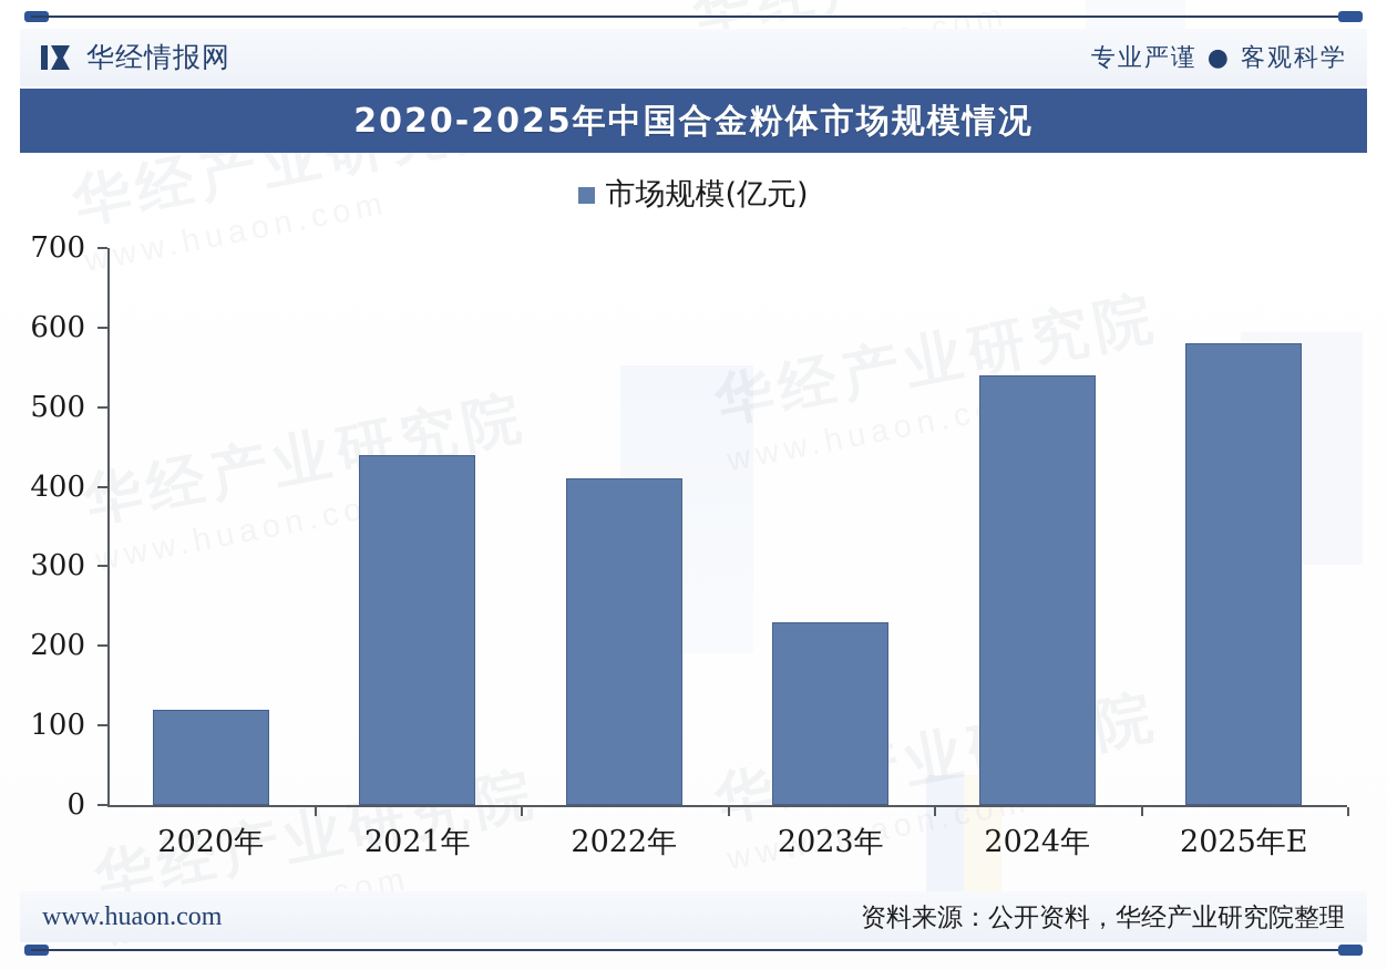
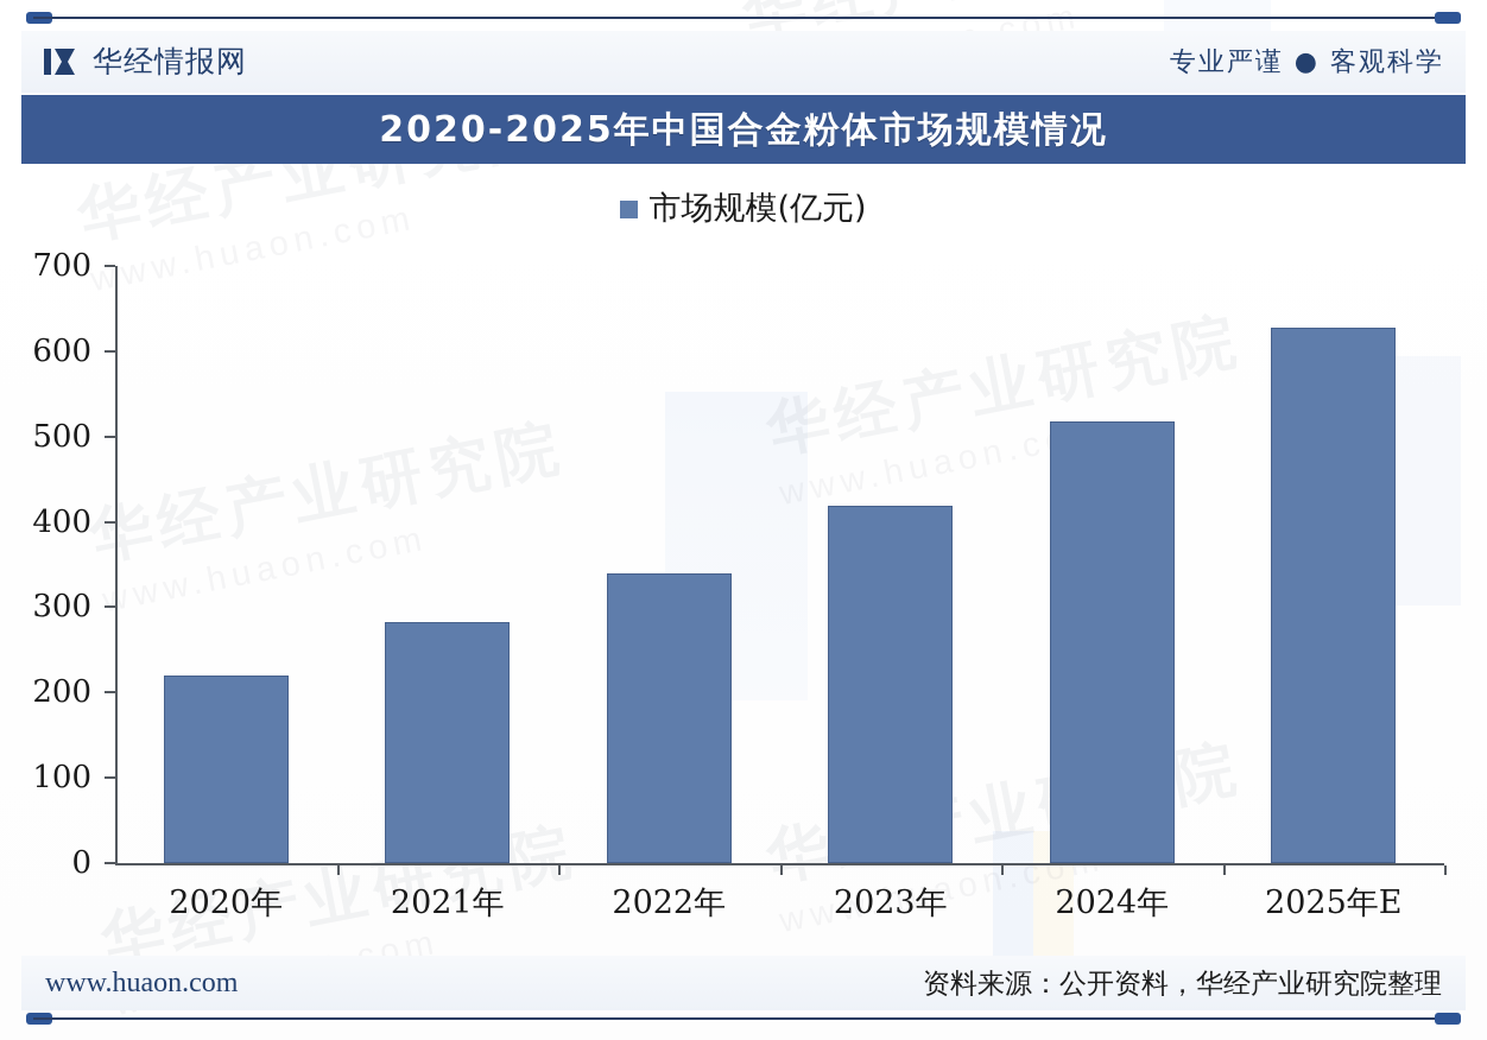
2020年: 120 -> 220
2021年: 440 -> 280
2022年: 410 -> 340
2023年: 230 -> 420
2024年: 540 -> 520
2025年E: 580 -> 630
